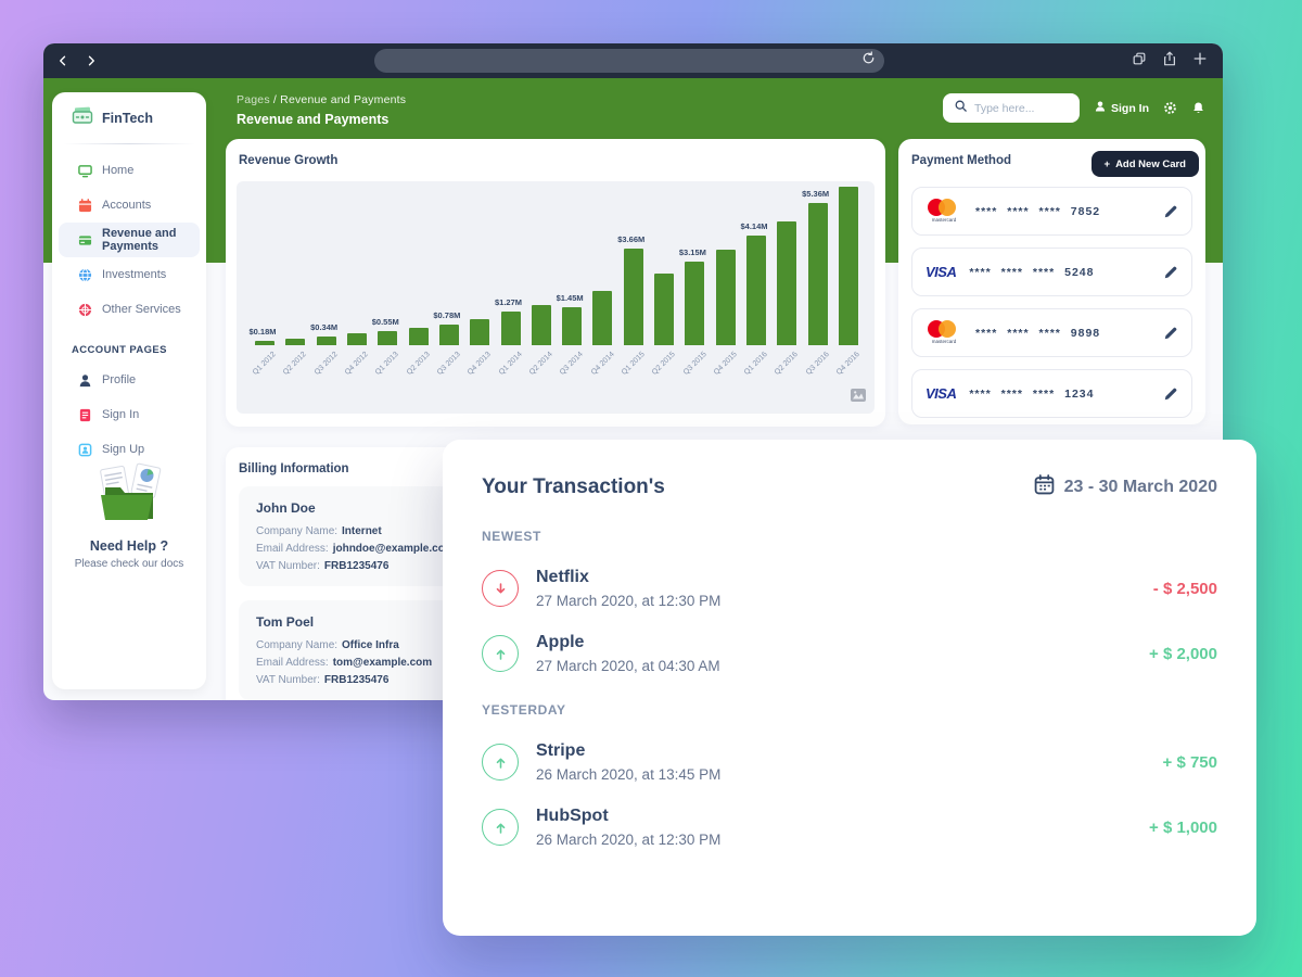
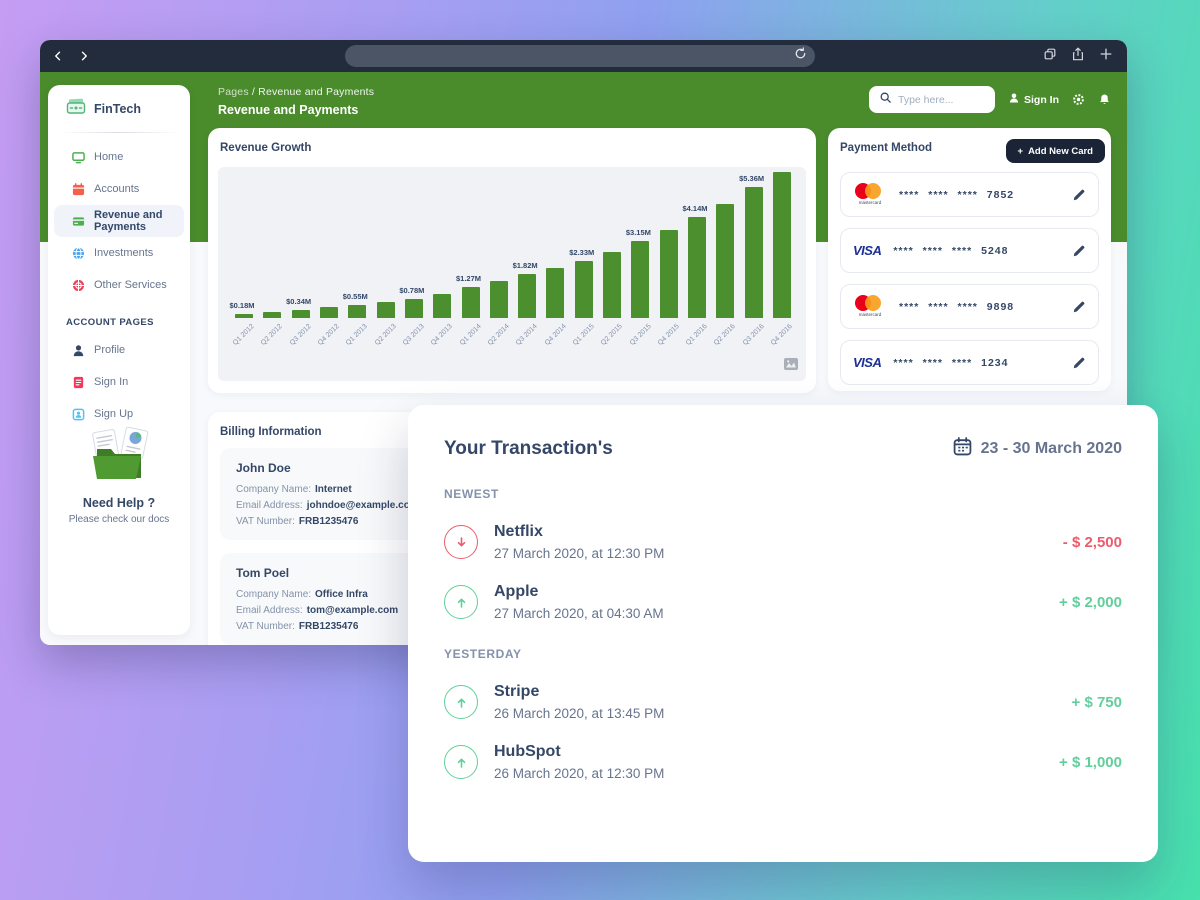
Q3 2014: $1.45M -> $1.82M
Q1 2015: $3.66M -> $2.33M
